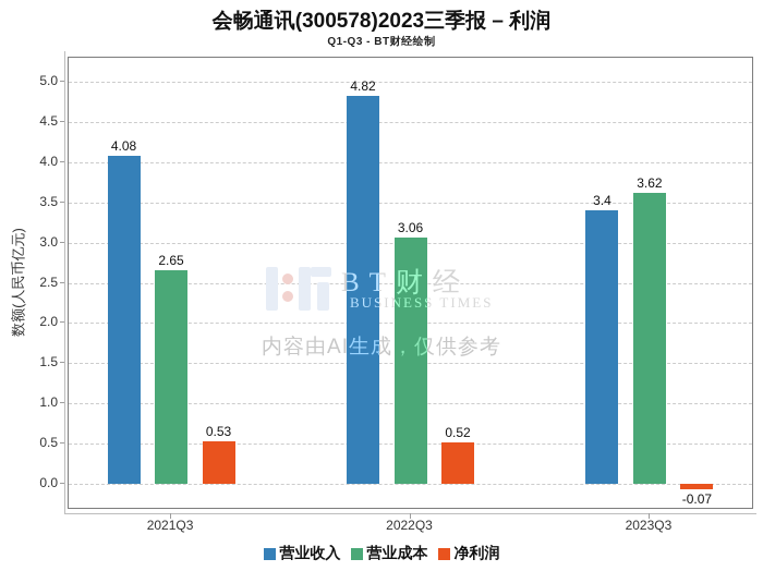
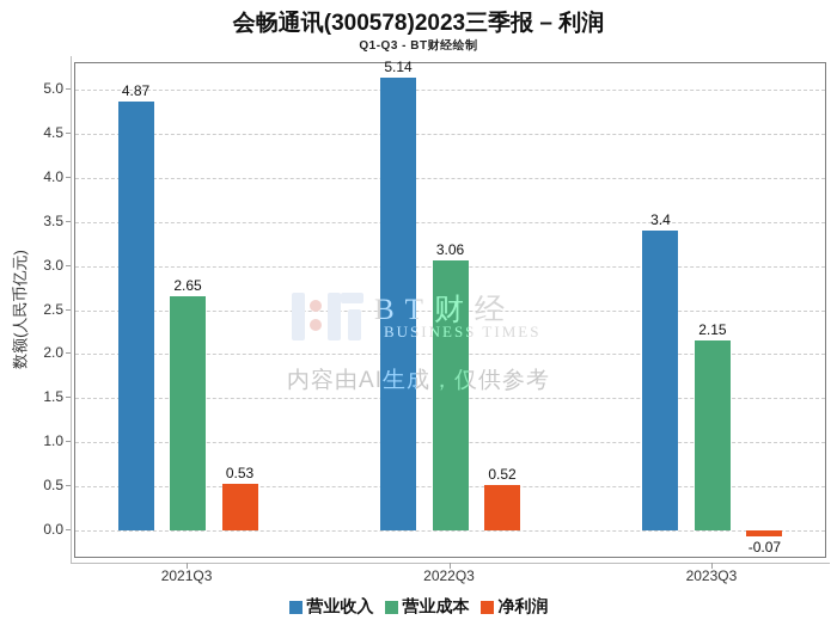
营业收入/2021Q3: 4.08 -> 4.87
营业收入/2022Q3: 4.82 -> 5.14
营业成本/2023Q3: 3.62 -> 2.15
